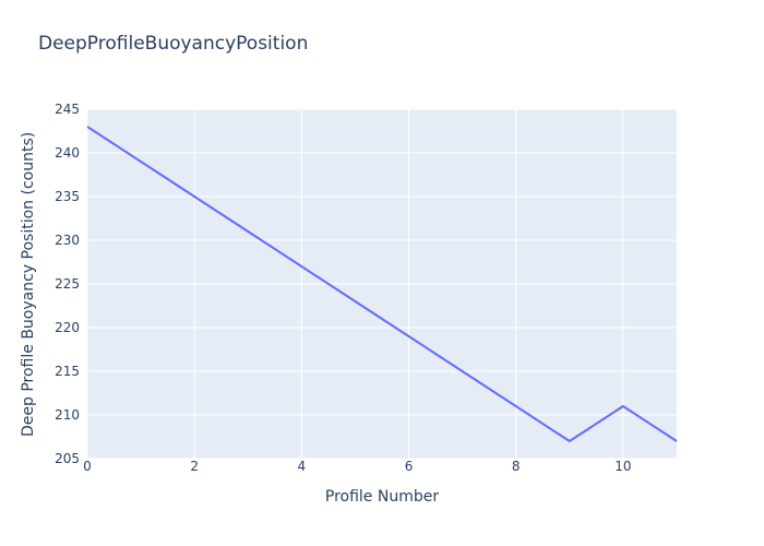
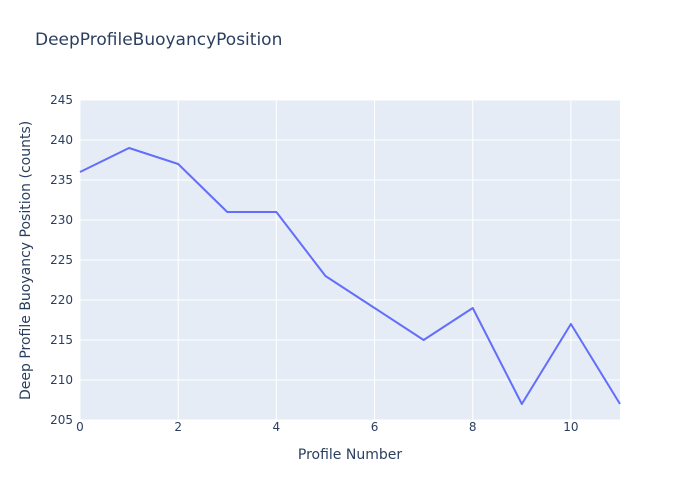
0: 243 -> 236
2: 235 -> 237
4: 227 -> 231
8: 211 -> 219
10: 211 -> 217
